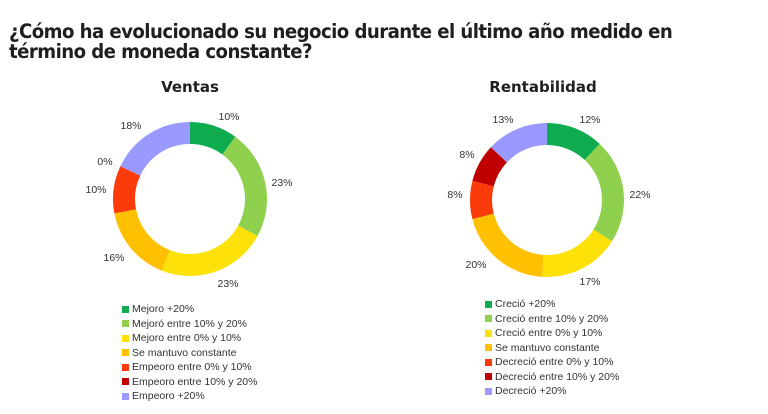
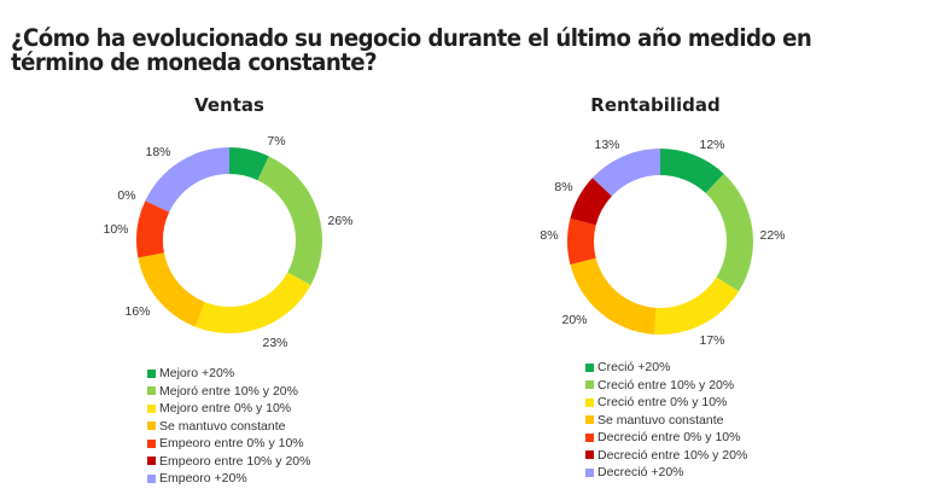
Ventas/Mejoro +20%: 10% -> 7%
Ventas/Mejoró entre 10% y 20%: 23% -> 26%
